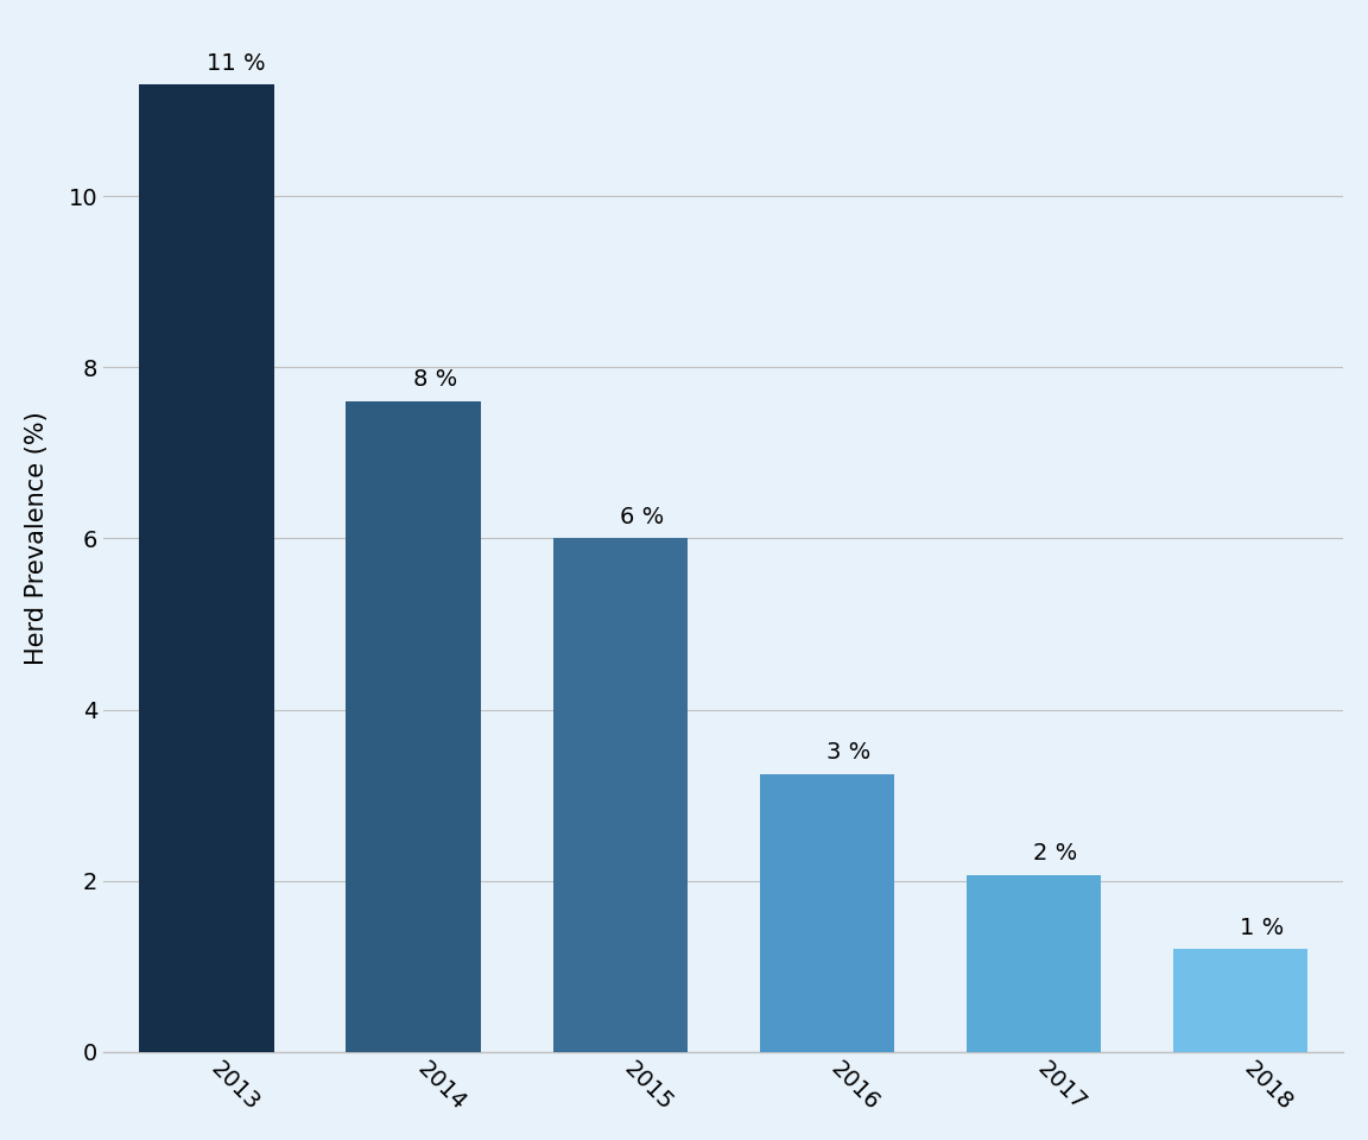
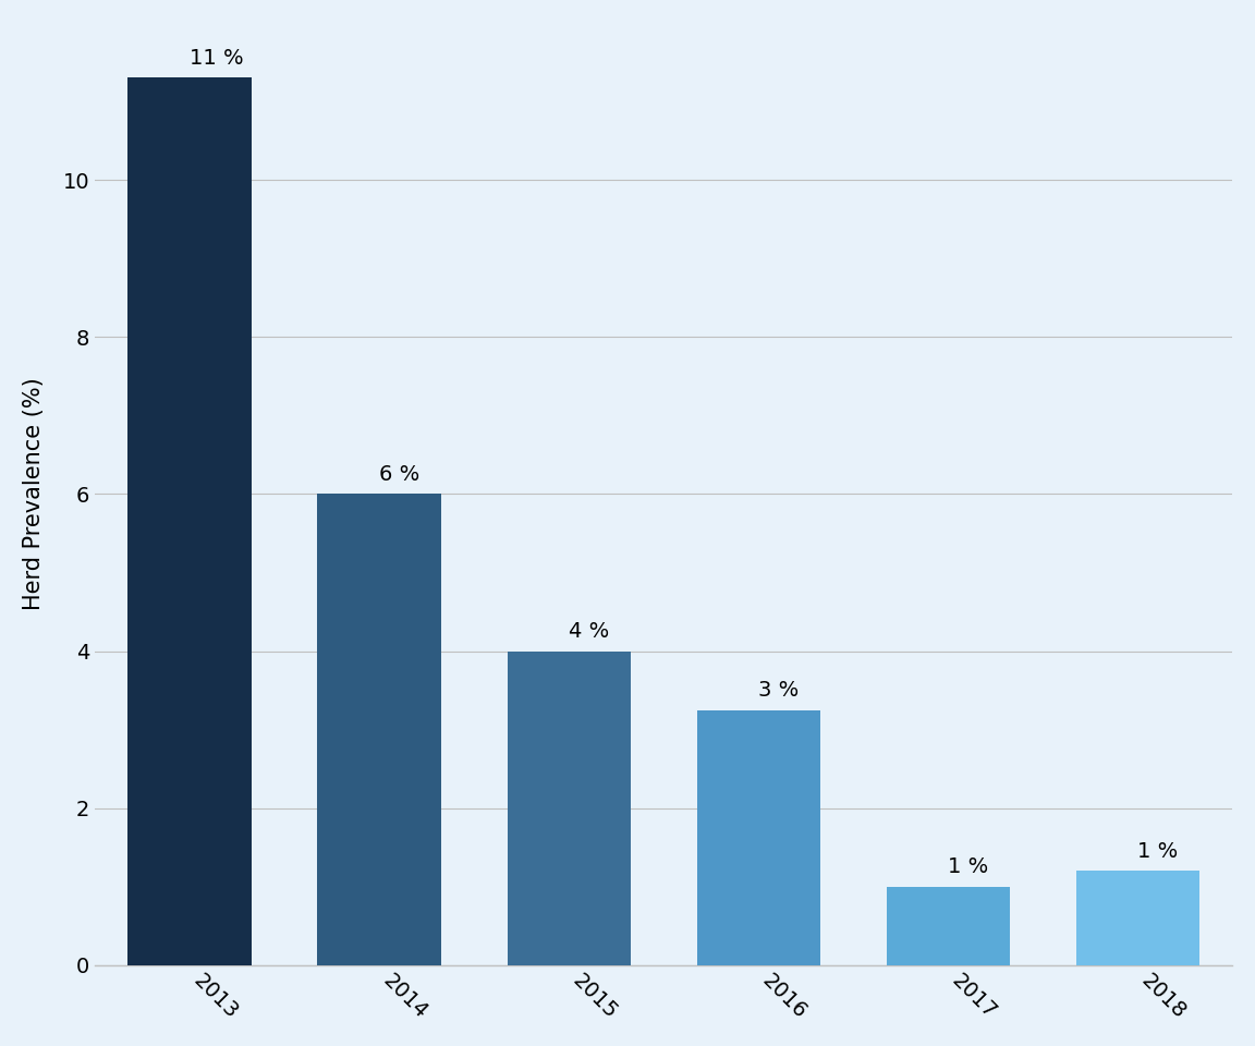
2014: 8 -> 6
2015: 6 -> 4
2017: 2 -> 1
